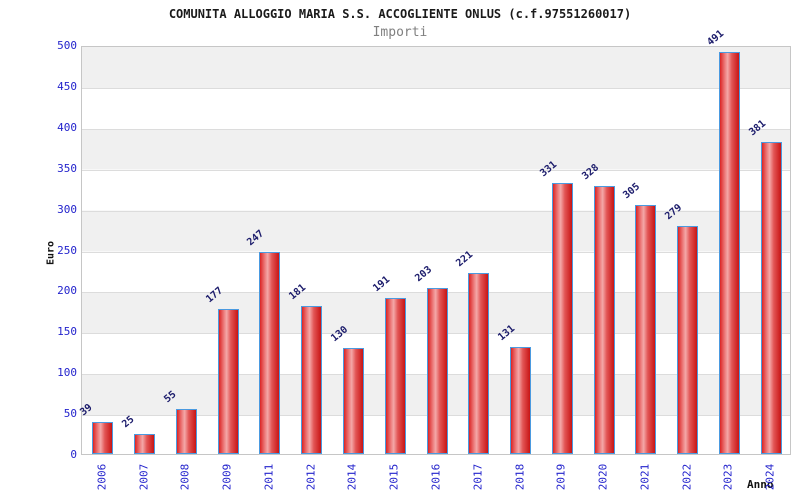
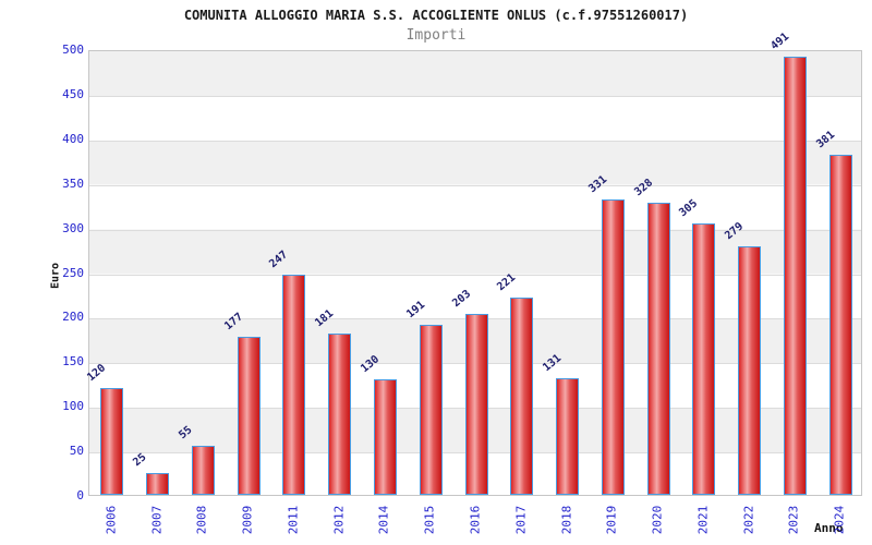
2006: 39 -> 120
